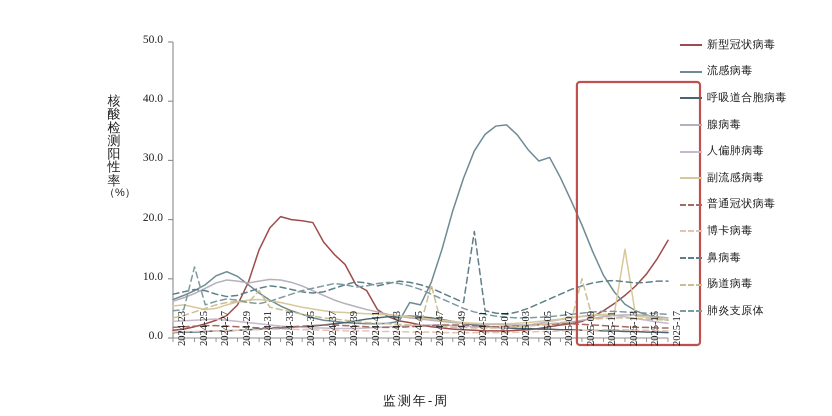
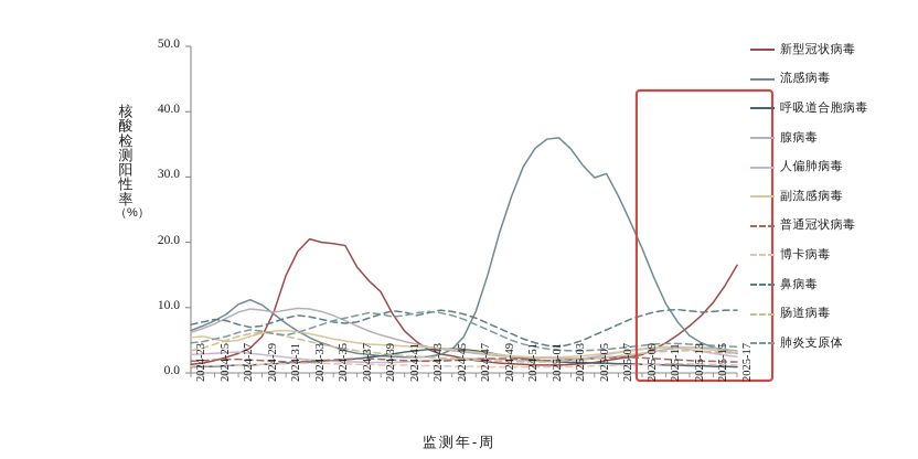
肺炎支原体/2024-25: 12 -> 5
肠道病毒/2024-31: 8 -> 6
新型冠状病毒/2024-41: 8 -> 6
流感病毒/2024-45: 6 -> 4
肠道病毒/2024-47: 9 -> 2
鼻病毒/2024-51: 18 -> 5
肠道病毒/2025-09: 10 -> 3
副流感病毒/2025-13: 15 -> 4
